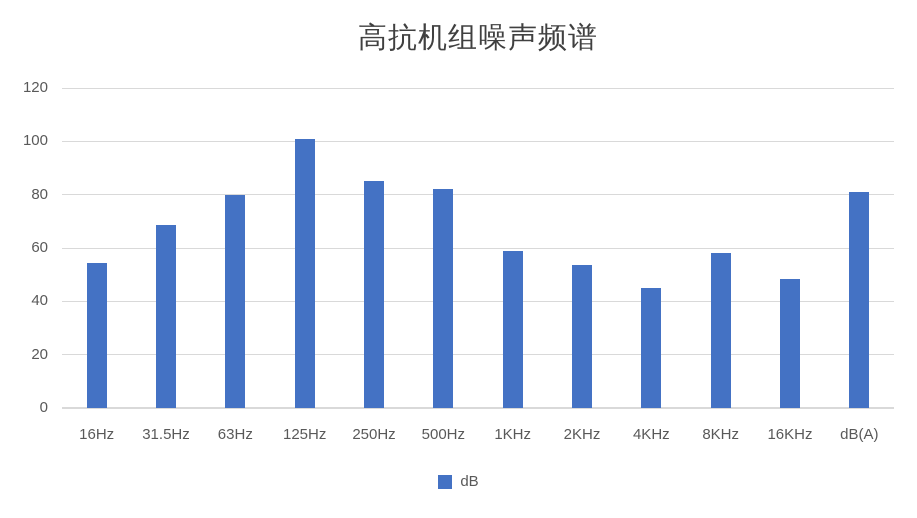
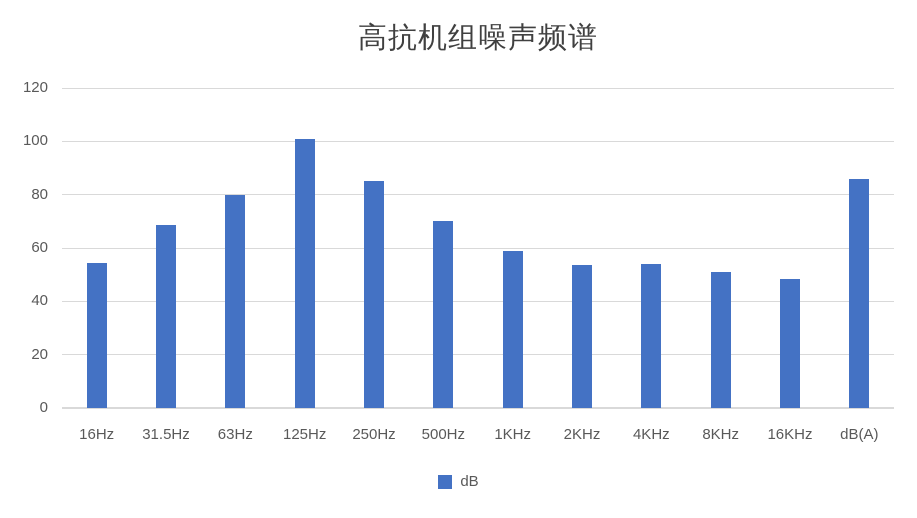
500Hz: 82 -> 70
4KHz: 45 -> 54
8KHz: 58 -> 51
dB(A): 81 -> 86
